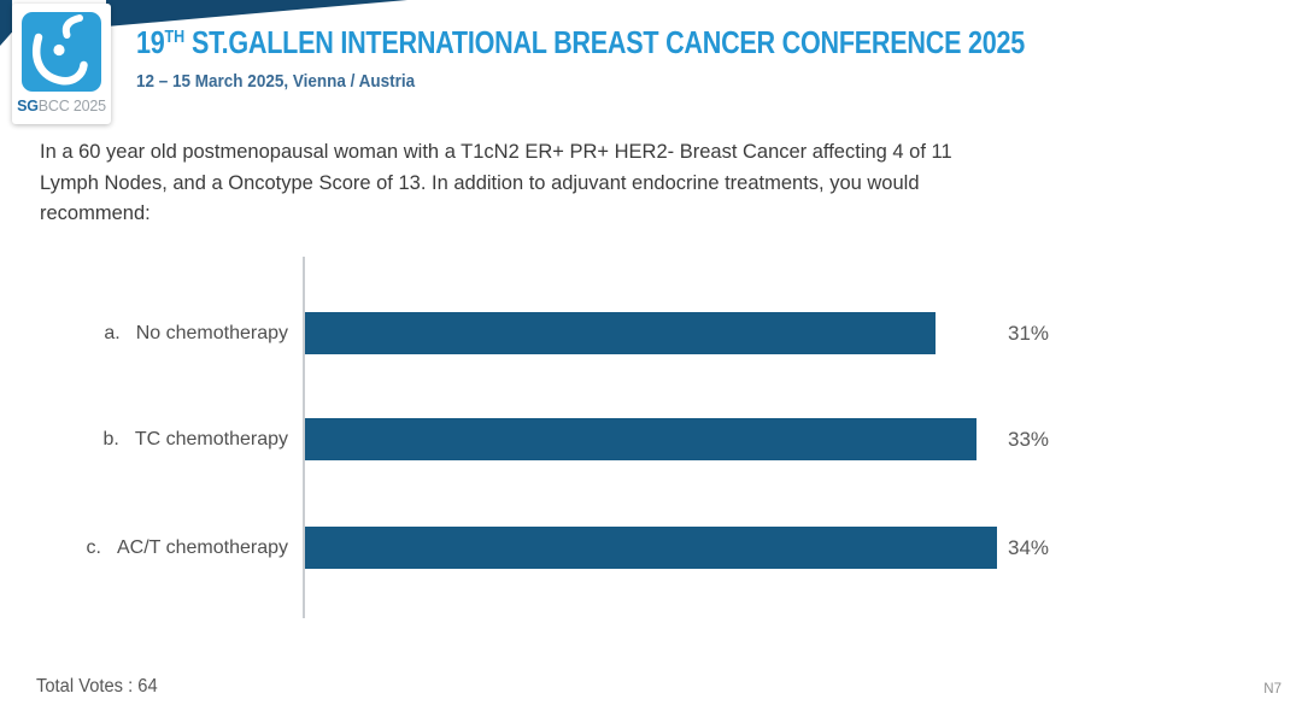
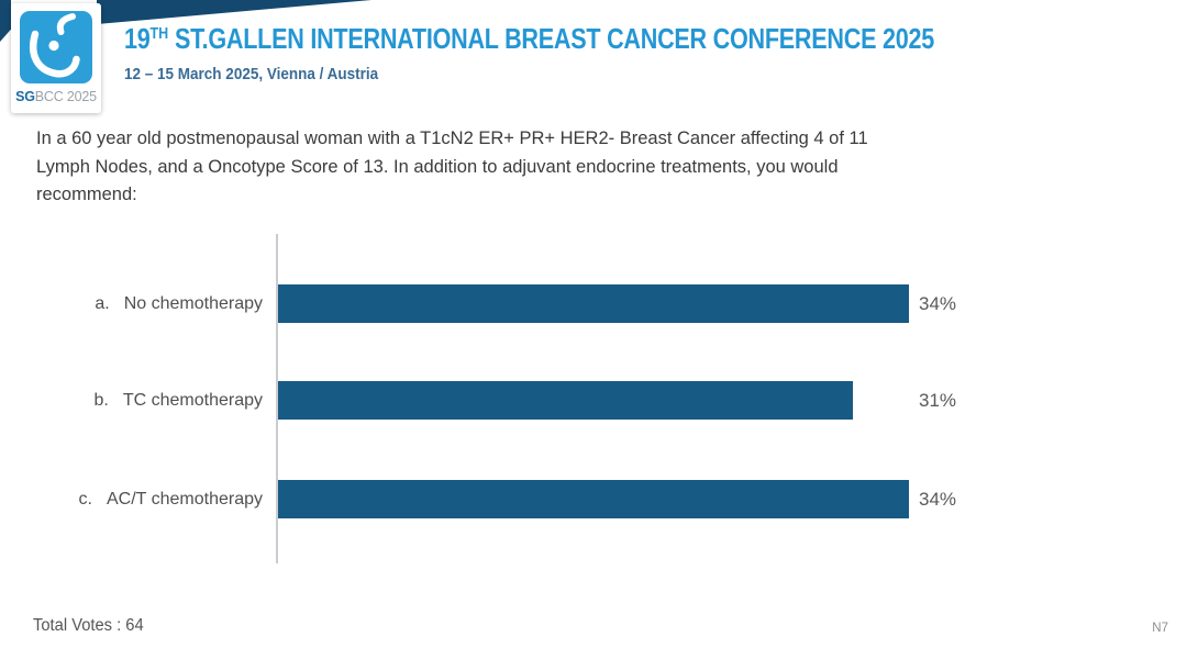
No chemotherapy: 31% -> 34%
TC chemotherapy: 33% -> 31%
